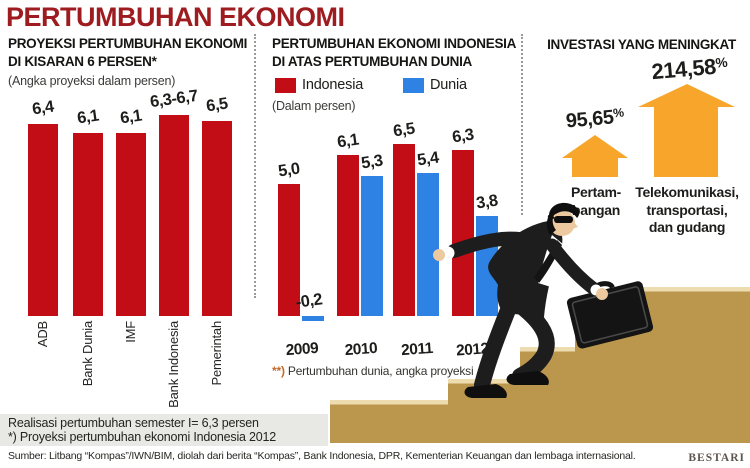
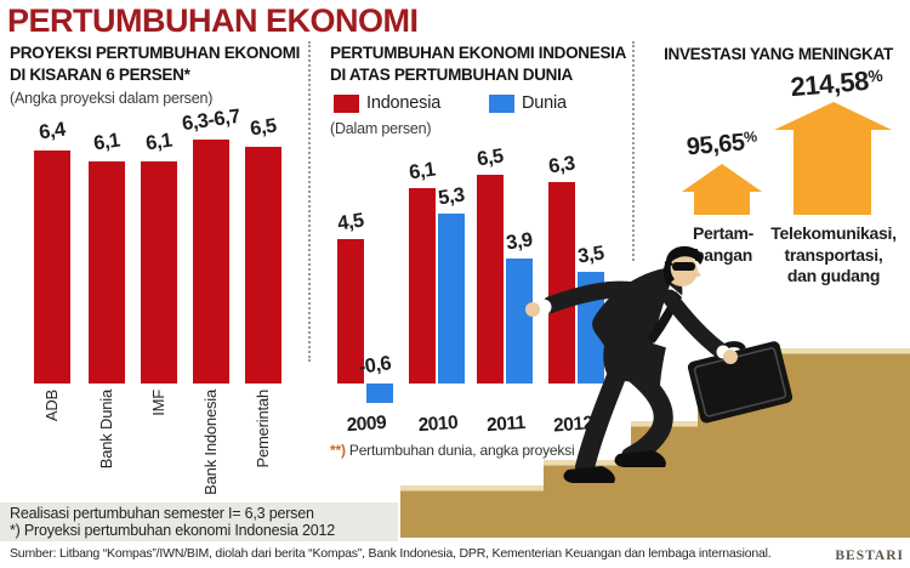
PERTUMBUHAN EKONOMI INDONESIA DI ATAS PERTUMBUHAN DUNIA/Indonesia/2009: 5,0 -> 4,5
PERTUMBUHAN EKONOMI INDONESIA DI ATAS PERTUMBUHAN DUNIA/Dunia/2009: -0,2 -> -0,6
PERTUMBUHAN EKONOMI INDONESIA DI ATAS PERTUMBUHAN DUNIA/Dunia/2011: 5,4 -> 3,9
PERTUMBUHAN EKONOMI INDONESIA DI ATAS PERTUMBUHAN DUNIA/Dunia/2012**: 3,8 -> 3,5
